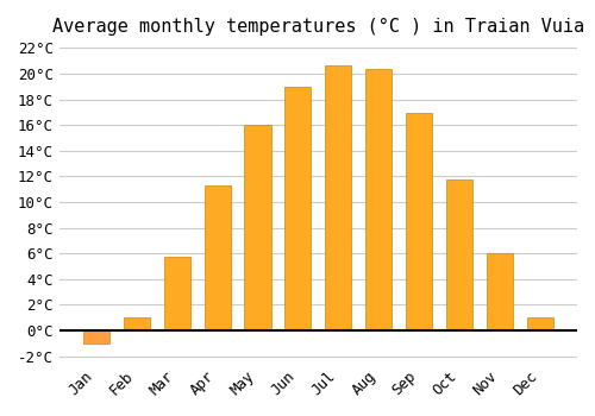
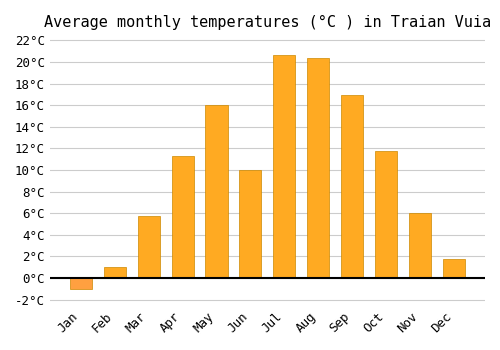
Jun: 19.0°C -> 10.0°C
Dec: 1.0°C -> 1.8°C
